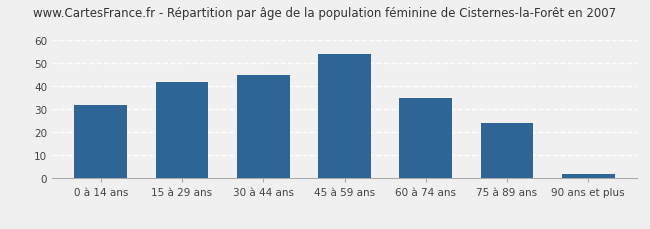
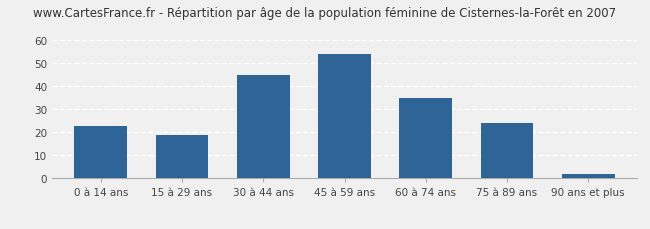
0 à 14 ans: 32 -> 23
15 à 29 ans: 42 -> 19
